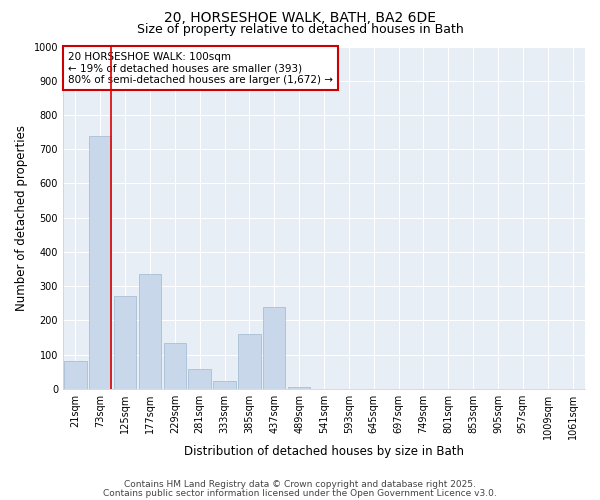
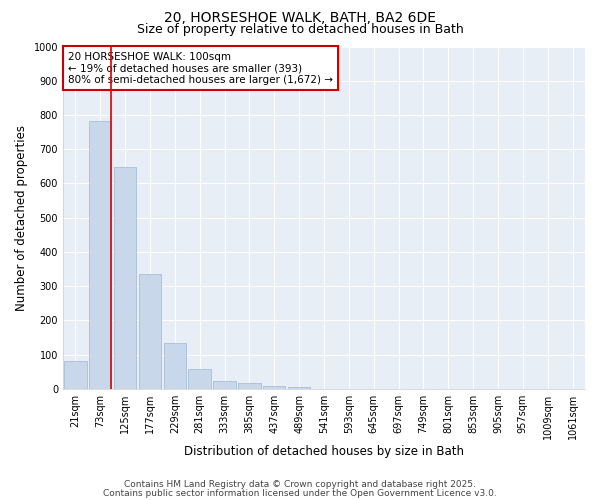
73sqm: 740 -> 783
125sqm: 270 -> 648
385sqm: 160 -> 18
437sqm: 240 -> 8
